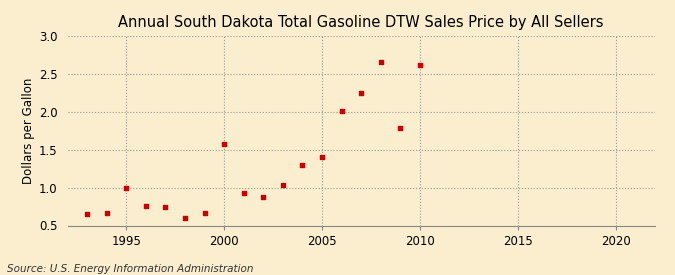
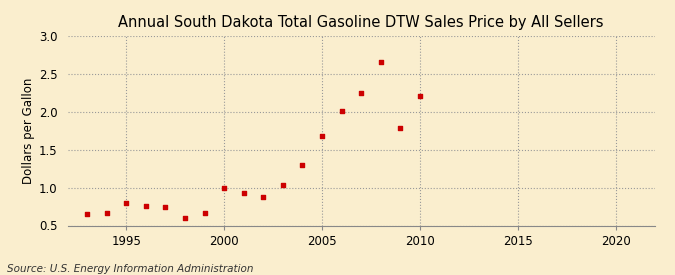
1995: 1.00 -> 0.80
2000: 1.58 -> 1.00
2005: 1.40 -> 1.68
2010: 2.62 -> 2.20
